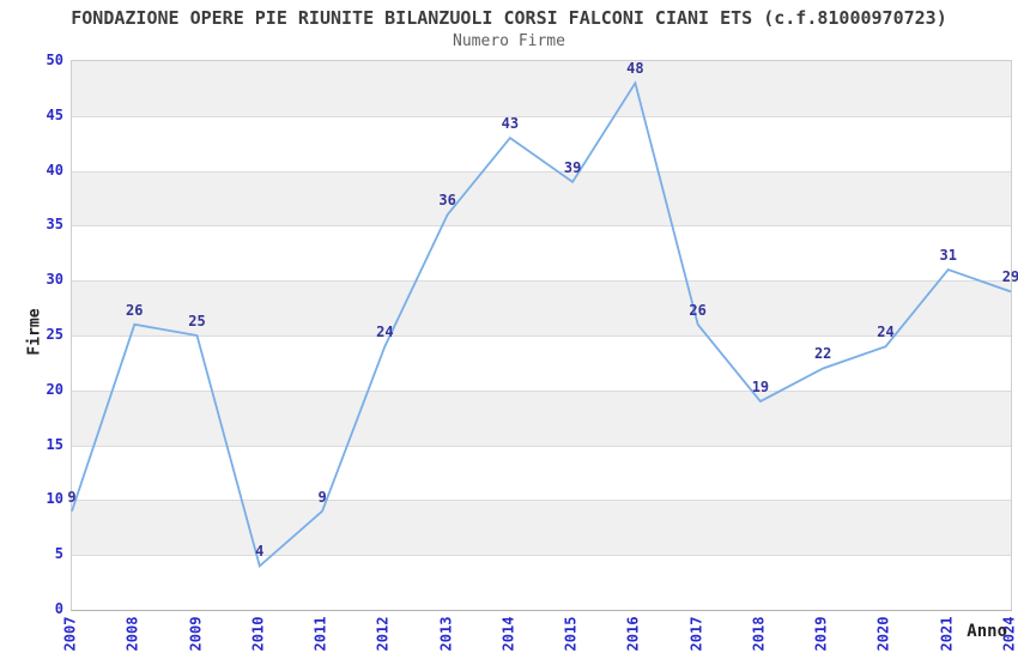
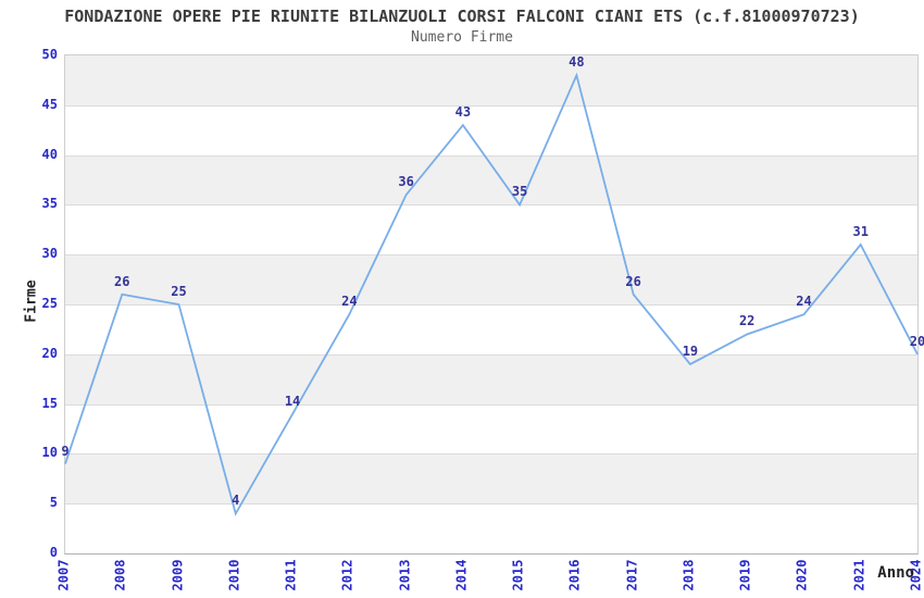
2011: 9 -> 14
2015: 39 -> 35
2024: 29 -> 20
